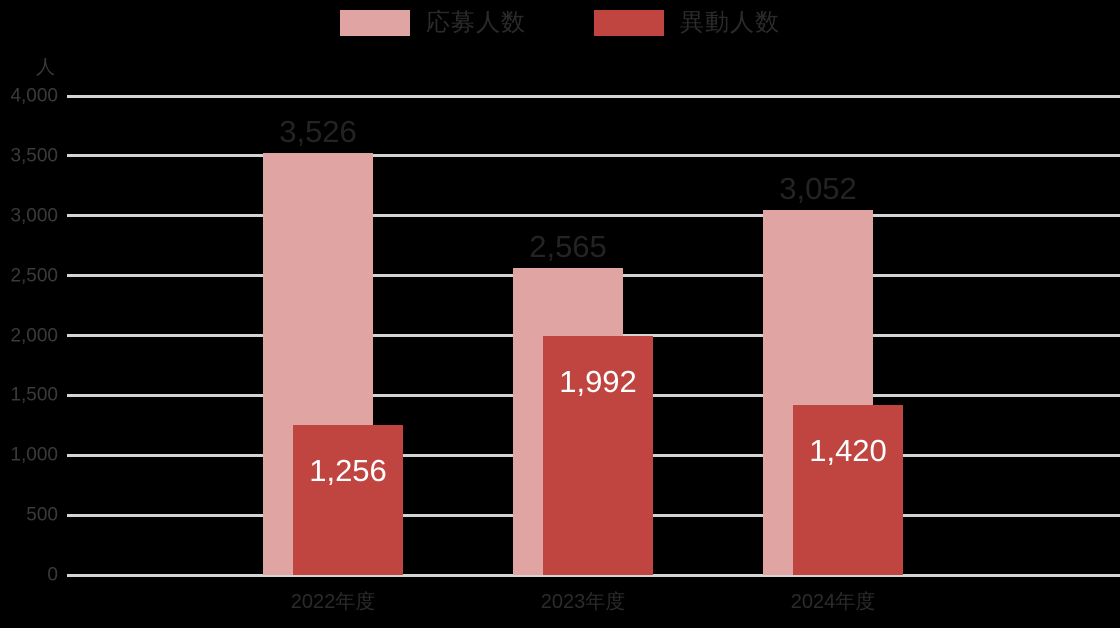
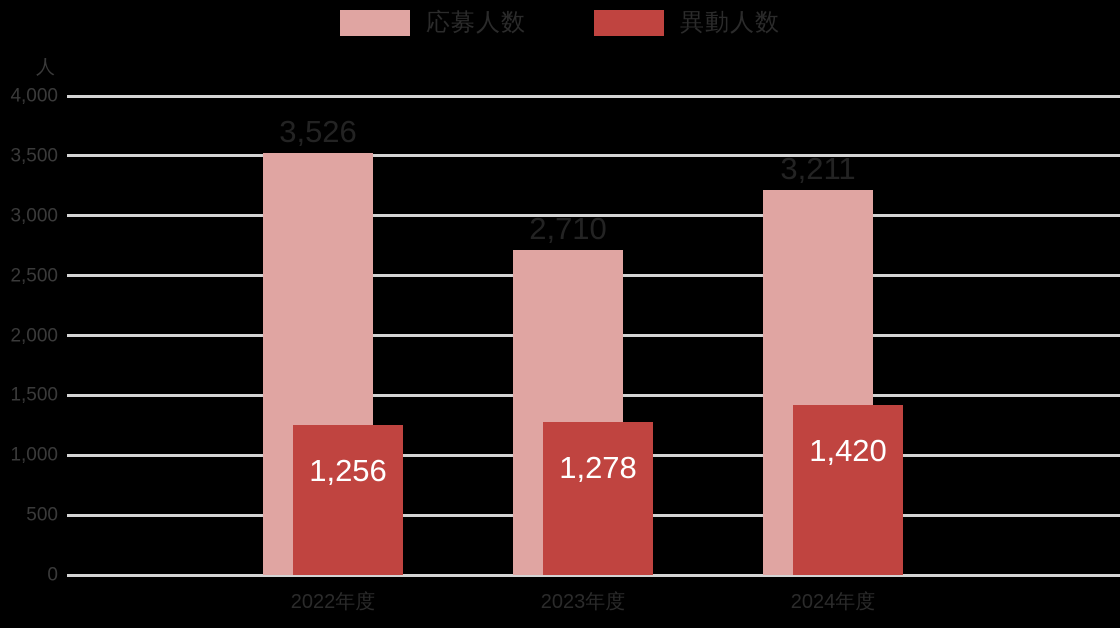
応募人数/2023年度: 2,565 -> 2,710
異動人数/2023年度: 1,992 -> 1,278
応募人数/2024年度: 3,052 -> 3,211
